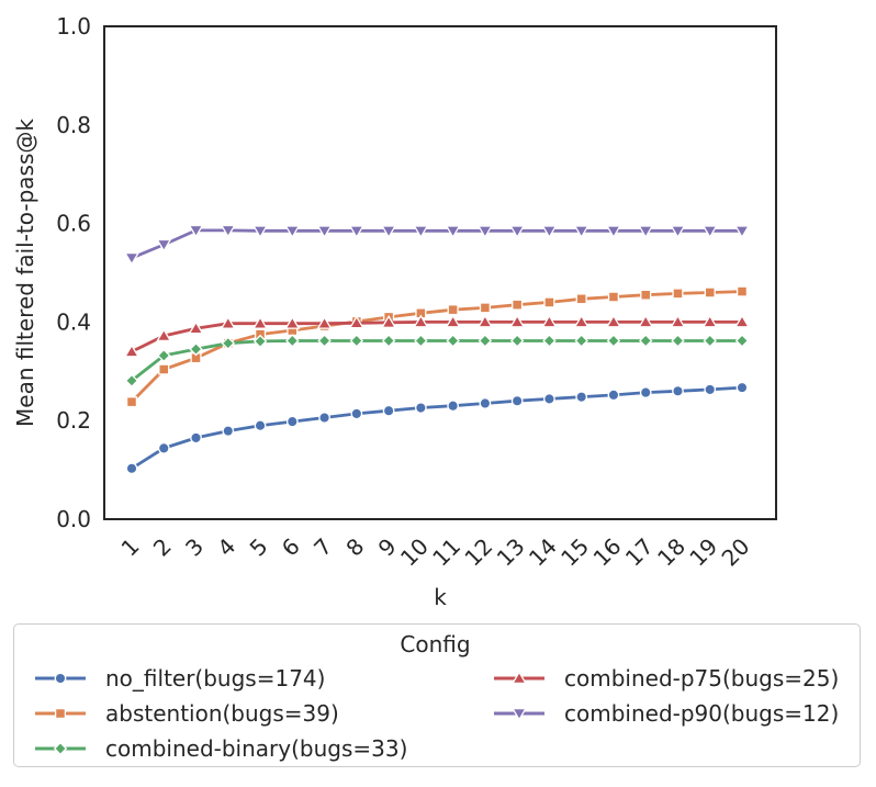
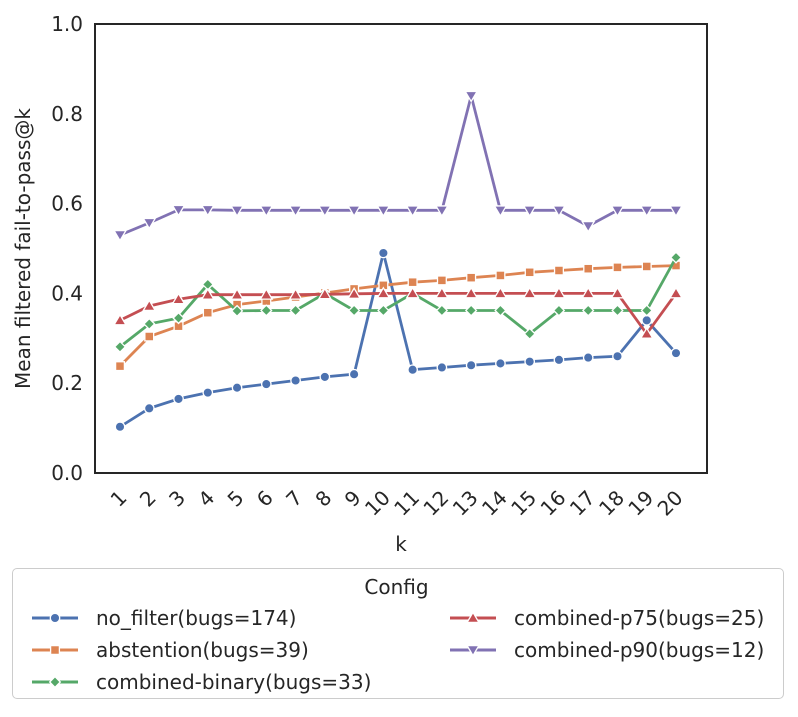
combined-binary(bugs=33)/4: 0.36 -> 0.42
combined-binary(bugs=33)/8: 0.36 -> 0.40
no_filter(bugs=174)/10: 0.23 -> 0.49
combined-binary(bugs=33)/11: 0.36 -> 0.40
combined-p90(bugs=12)/13: 0.58 -> 0.84
combined-binary(bugs=33)/15: 0.36 -> 0.31
combined-p90(bugs=12)/17: 0.58 -> 0.55
no_filter(bugs=174)/19: 0.26 -> 0.34
combined-p75(bugs=25)/19: 0.40 -> 0.31
combined-binary(bugs=33)/20: 0.36 -> 0.48
